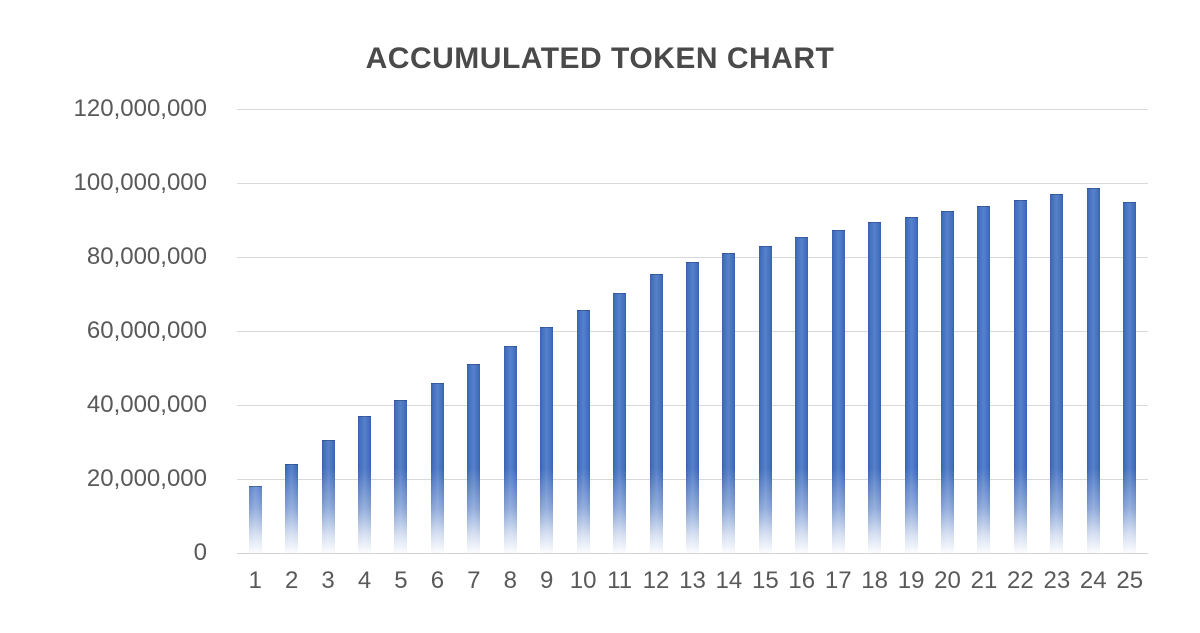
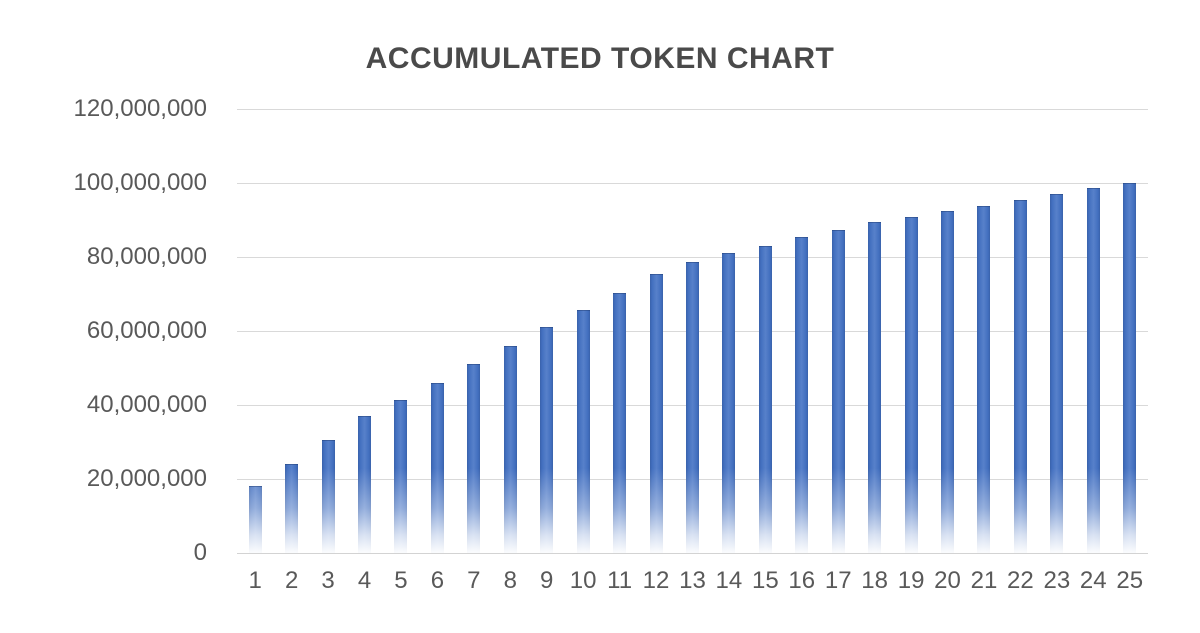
25: 95000000 -> 100000000
